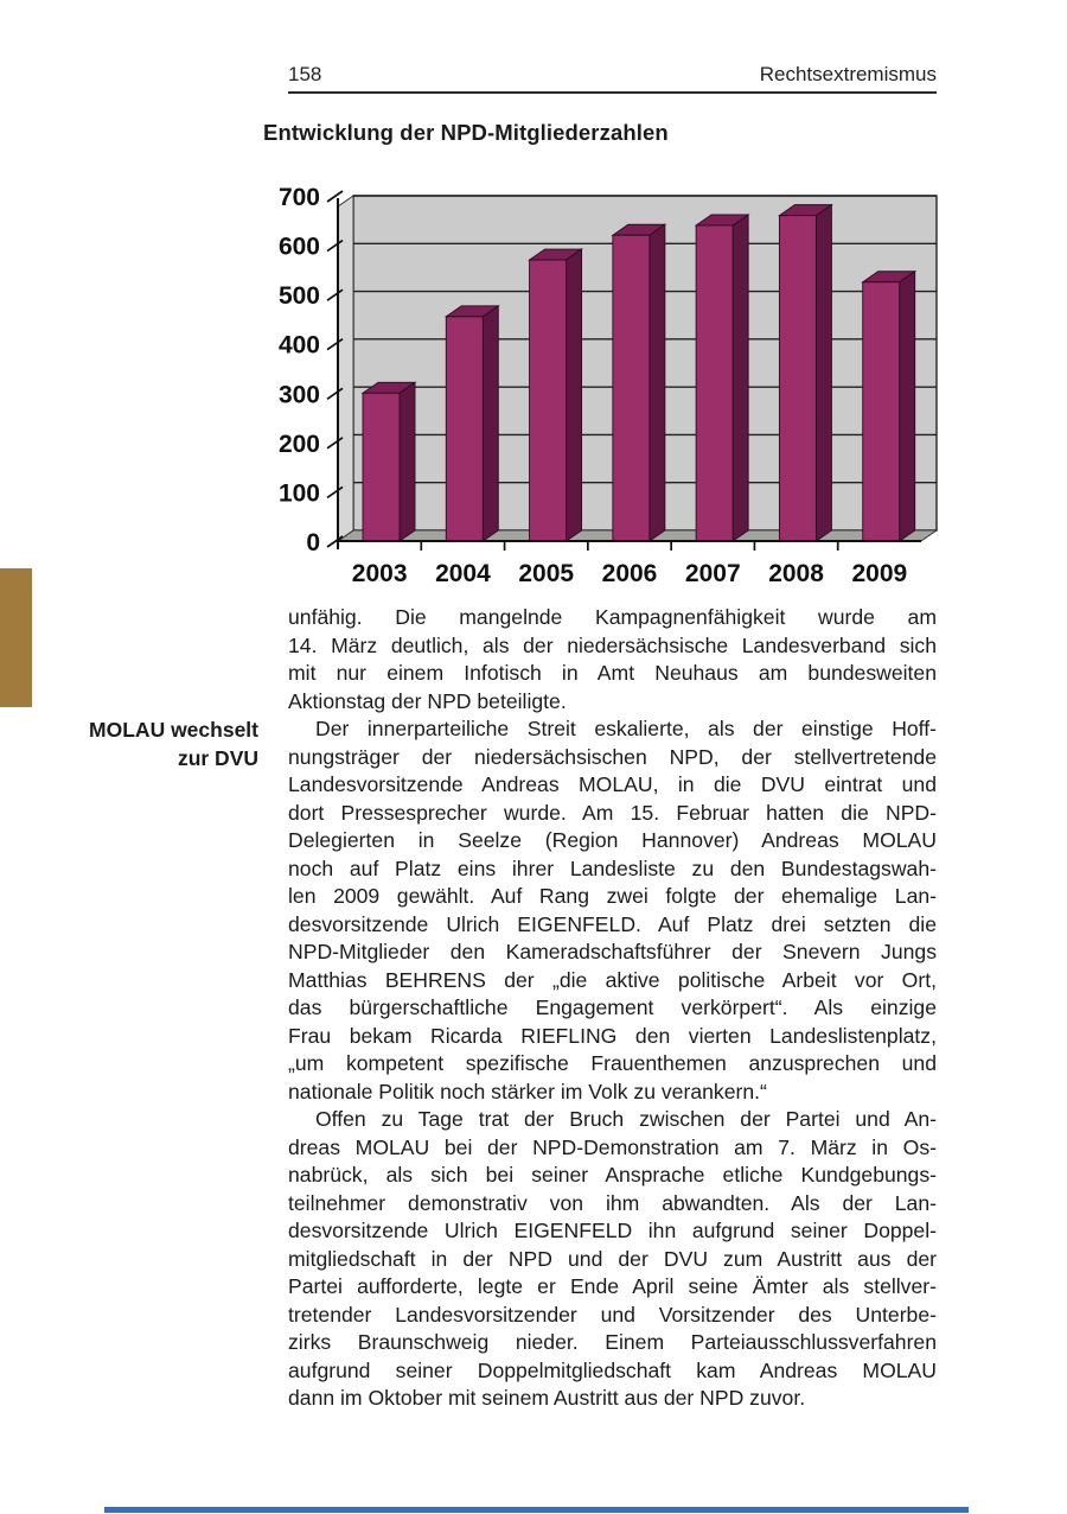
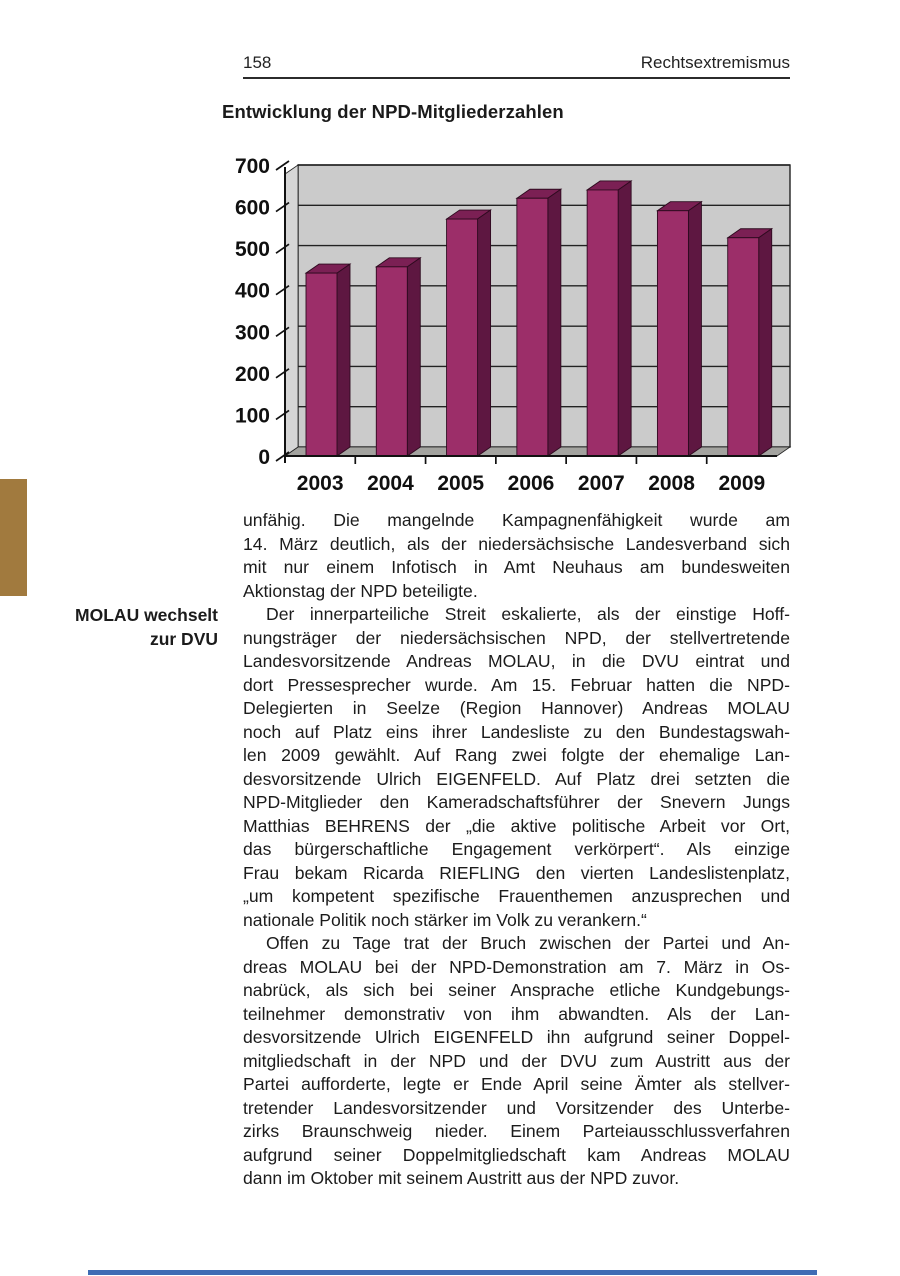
2003: 300 -> 440
2008: 660 -> 590
